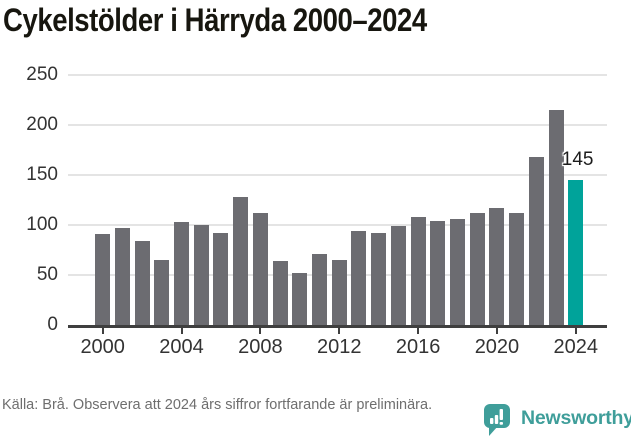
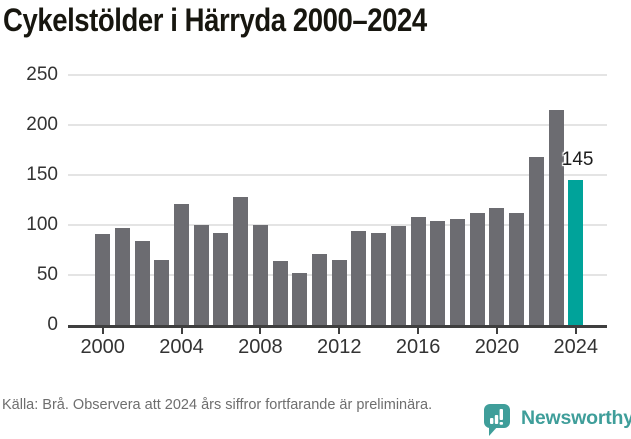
2004: 103 -> 121
2008: 112 -> 100
